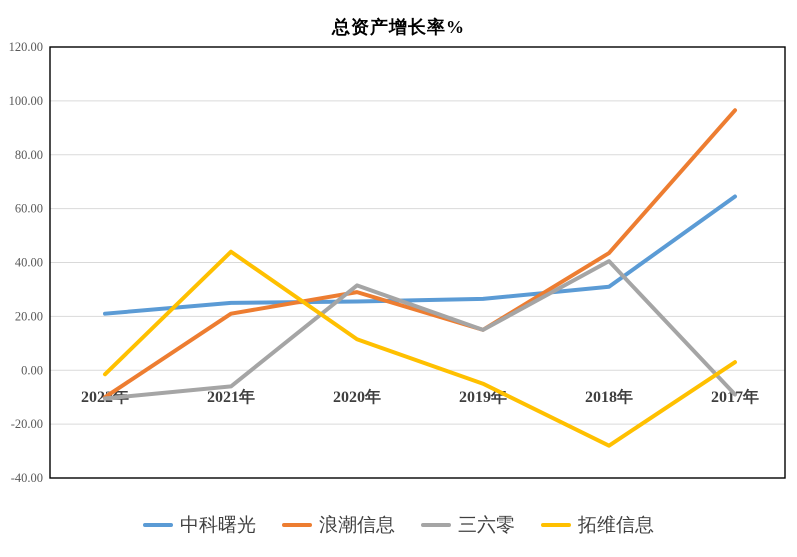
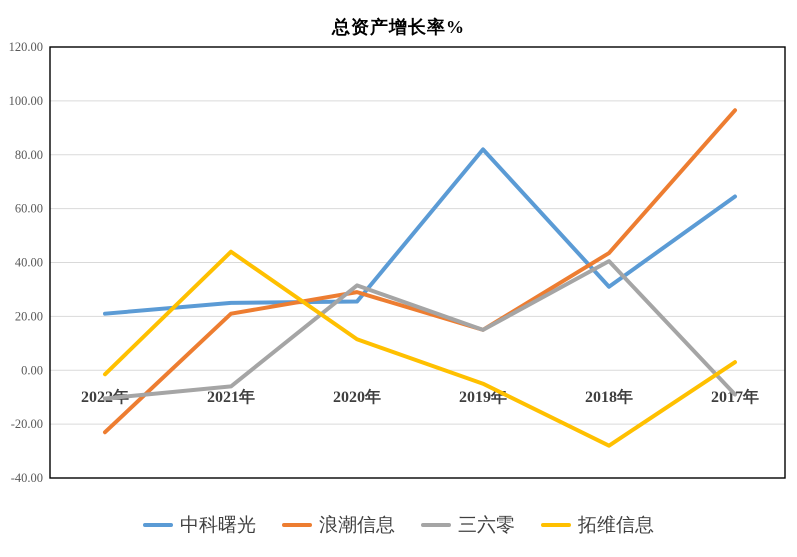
浪潮信息/2022年: -10 -> -23
中科曙光/2019年: 26 -> 82
